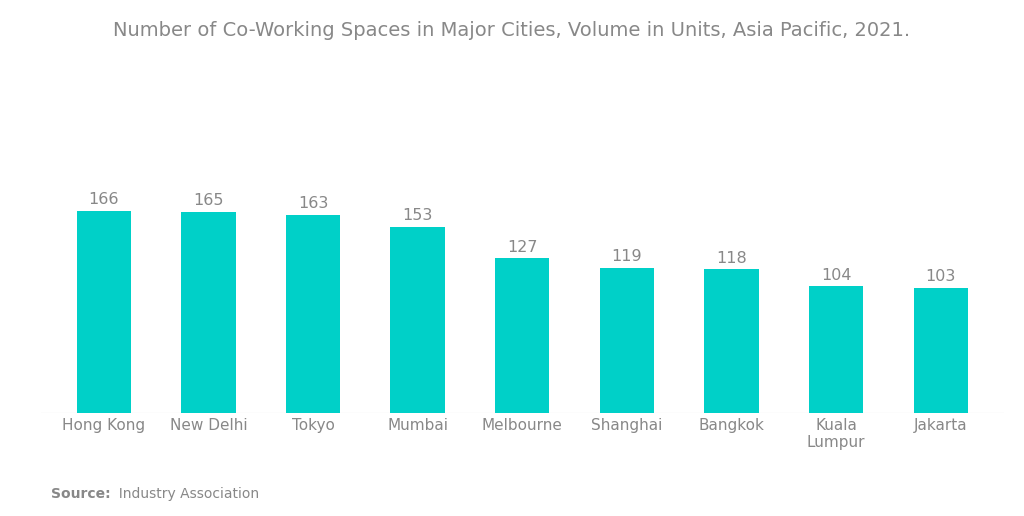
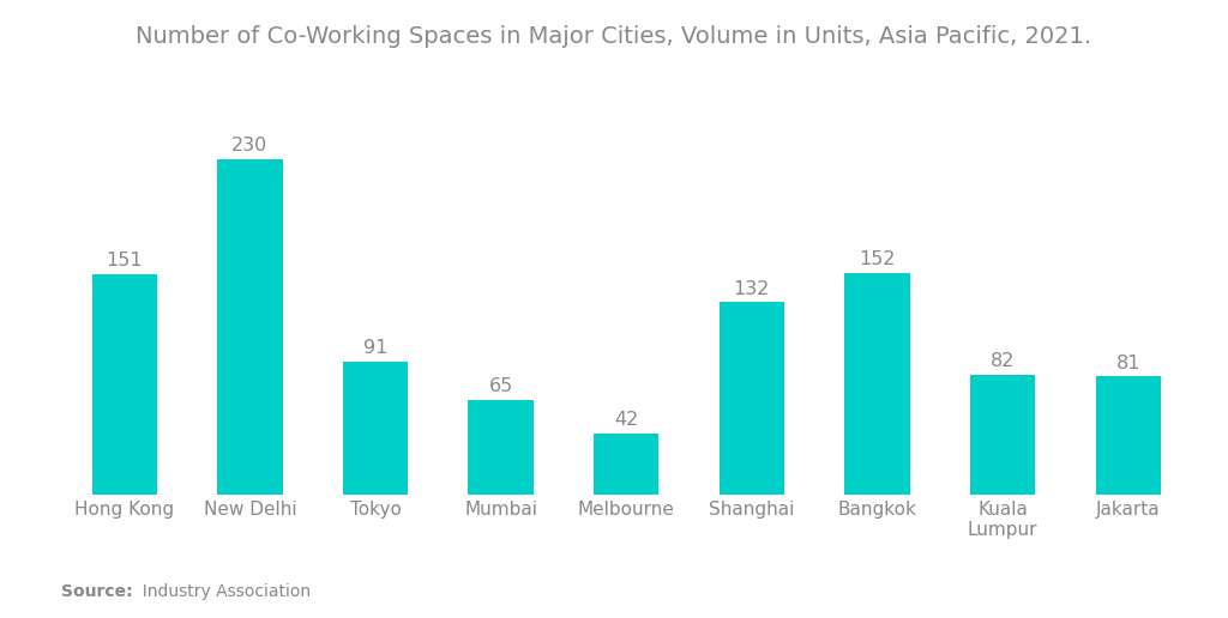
Hong Kong: 166 -> 151
New Delhi: 165 -> 230
Tokyo: 163 -> 91
Mumbai: 153 -> 65
Melbourne: 127 -> 42
Shanghai: 119 -> 132
Bangkok: 118 -> 152
Kuala Lumpur: 104 -> 82
Jakarta: 103 -> 81
